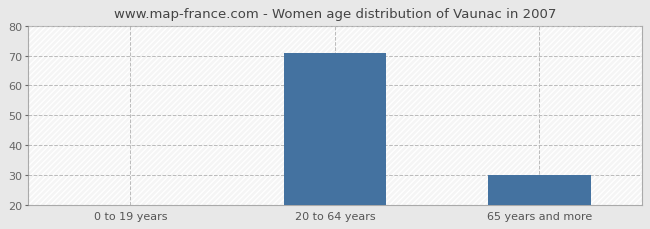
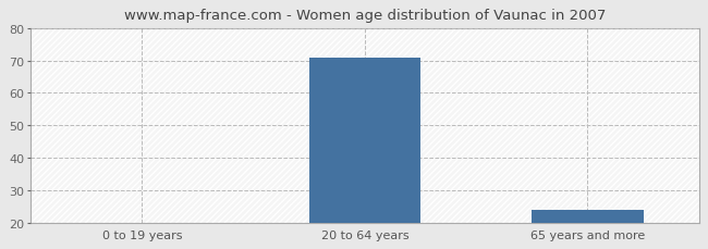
65 years and more: 30 -> 24
